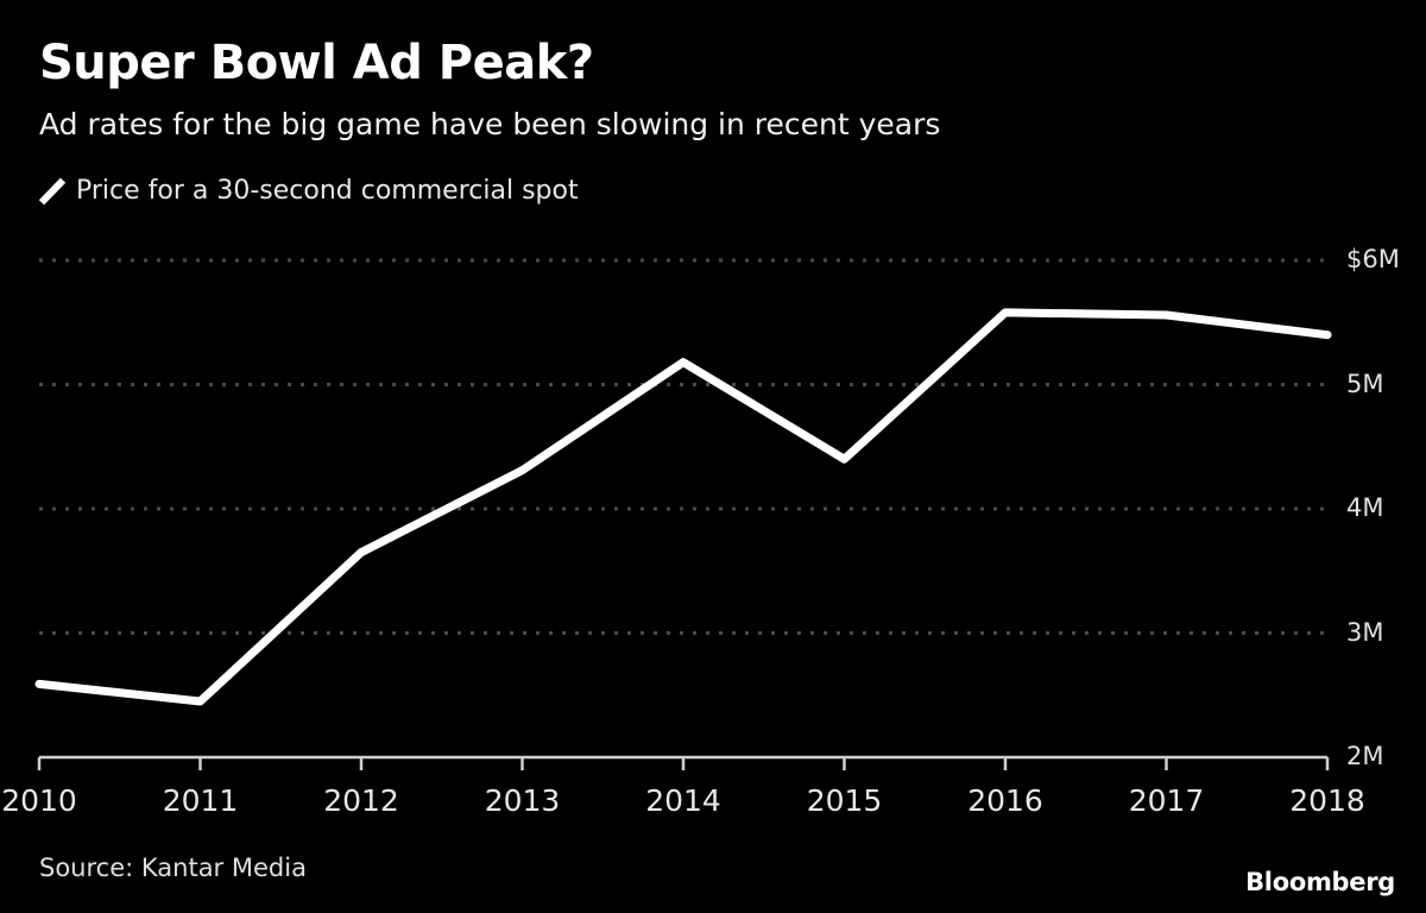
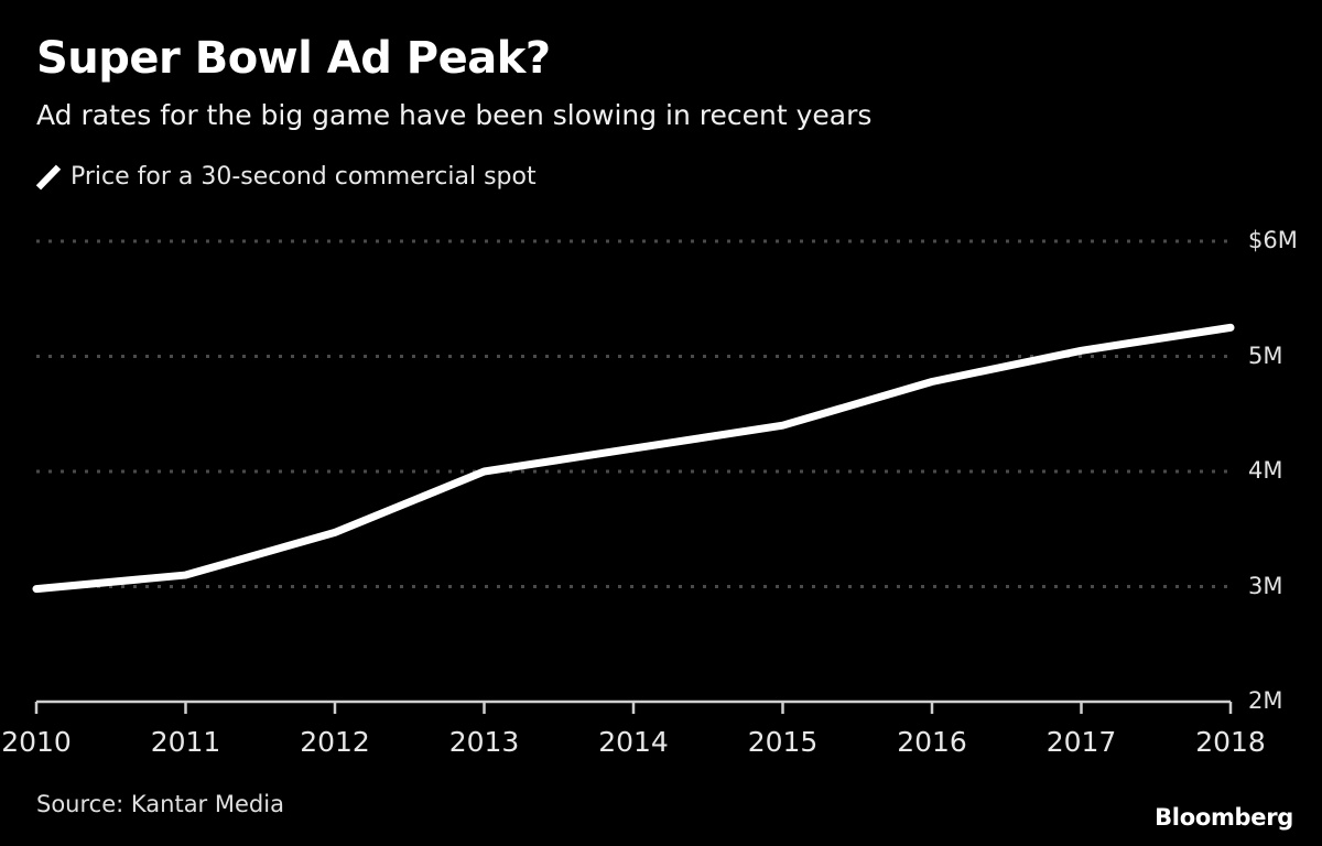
2010: $2.59M -> $2.98M
2011: $2.45M -> $3.10M
2012: $3.65M -> $3.47M
2013: $4.31M -> $4.00M
2014: $5.18M -> $4.20M
2016: $5.58M -> $4.78M
2017: $5.56M -> $5.05M
2018: $5.40M -> $5.25M
